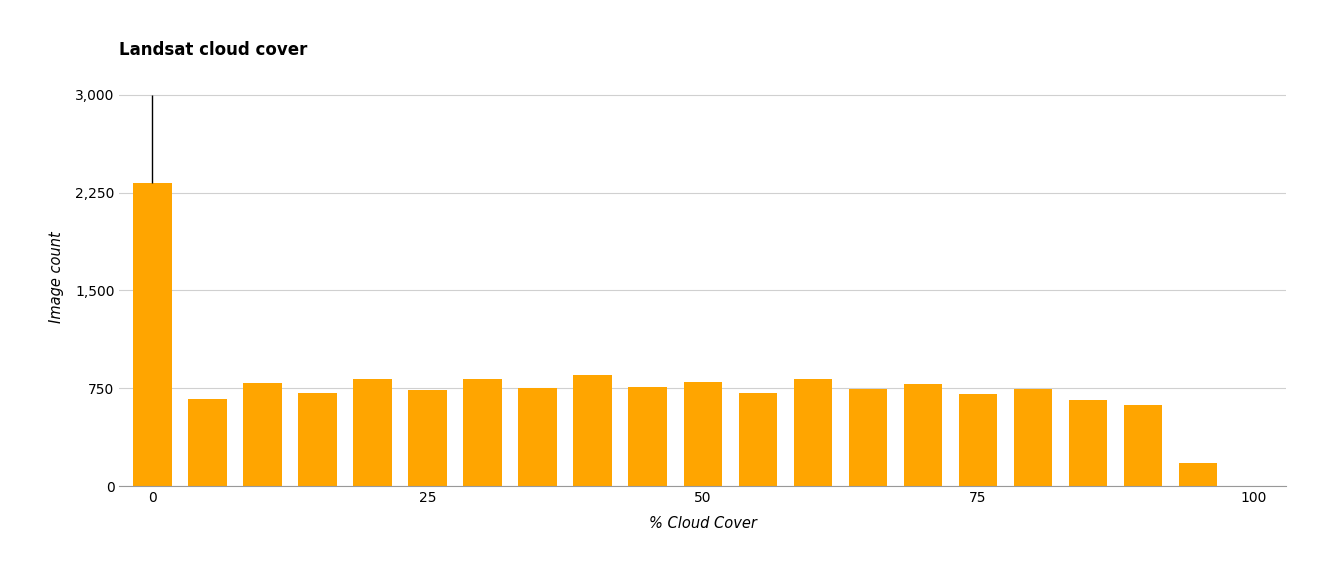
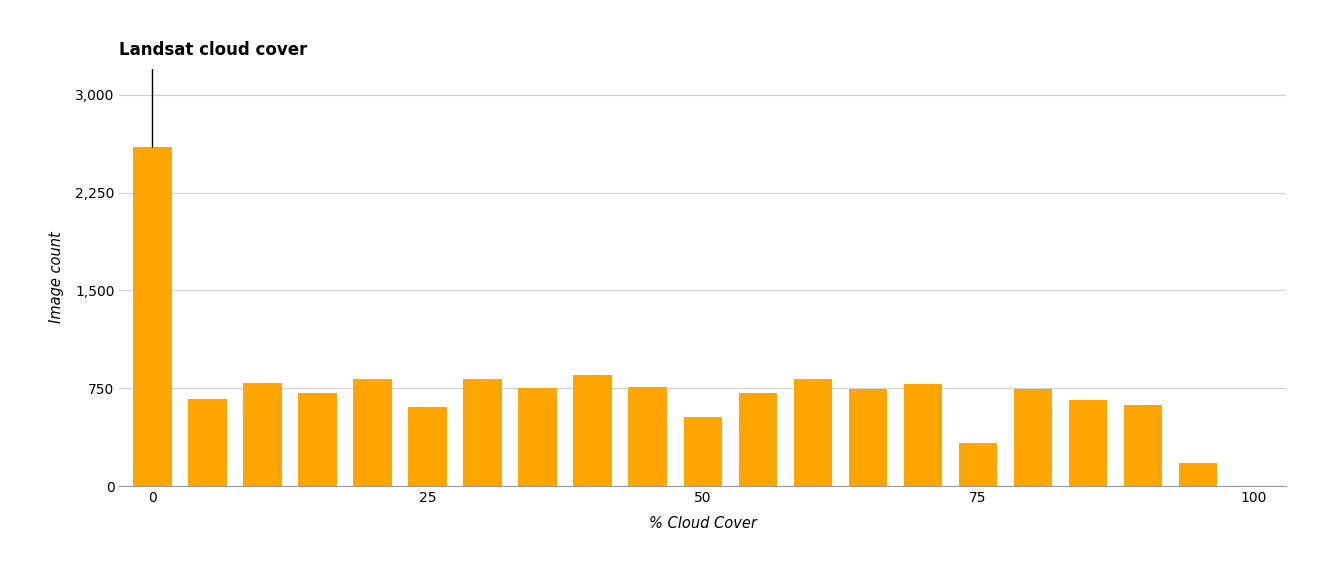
0: 2,320 -> 2,600
25: 740 -> 610
50: 800 -> 530
75: 700 -> 330
